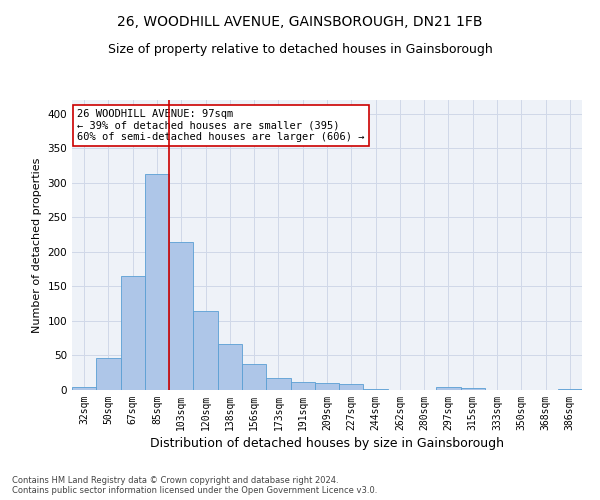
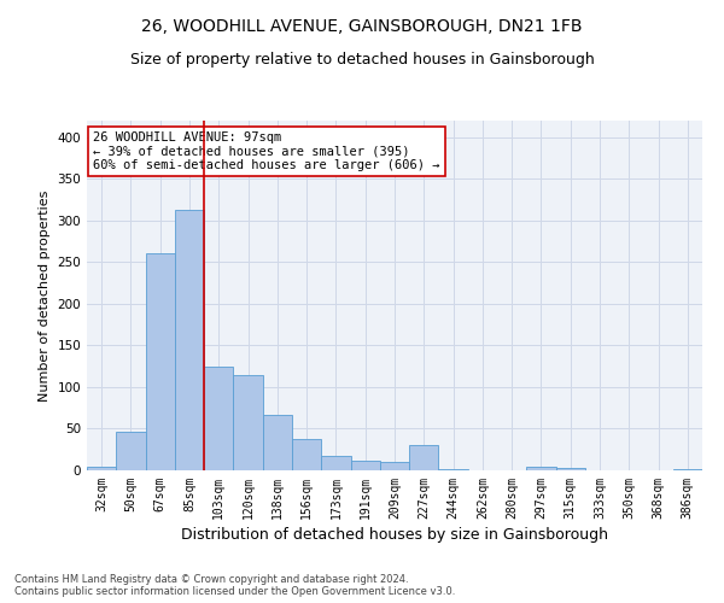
67sqm: 165 -> 260
103sqm: 215 -> 124
227sqm: 8 -> 30
